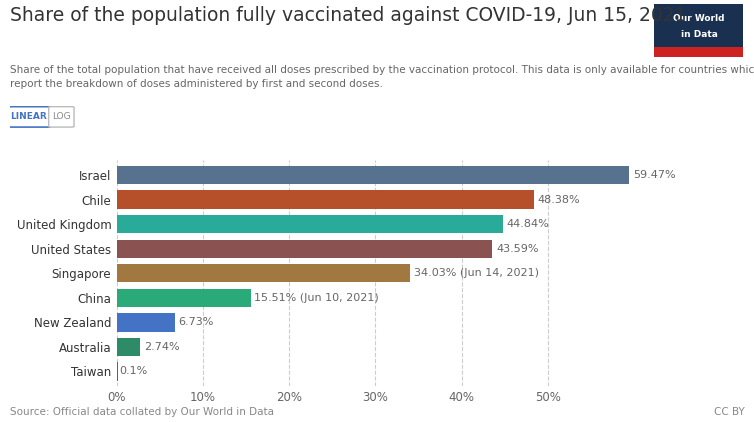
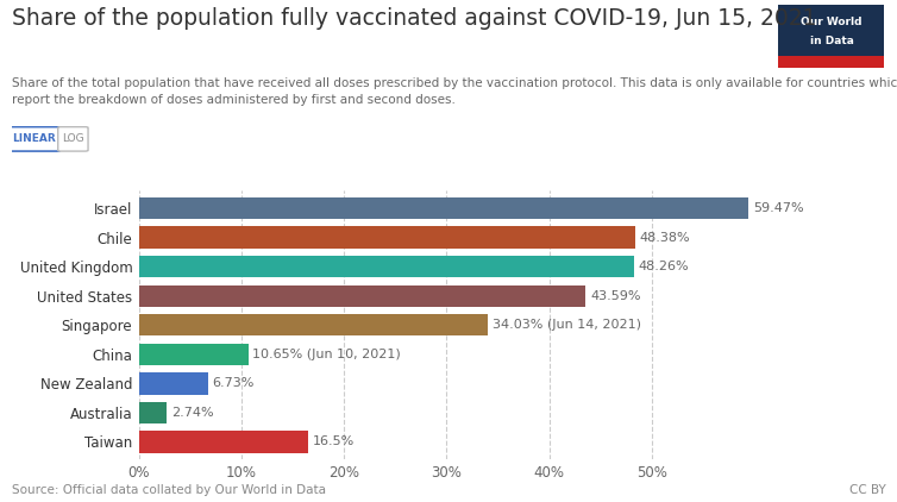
United Kingdom: 44.84% -> 48.26%
China: 15.51% -> 10.65%
Taiwan: 0.1% -> 16.5%
